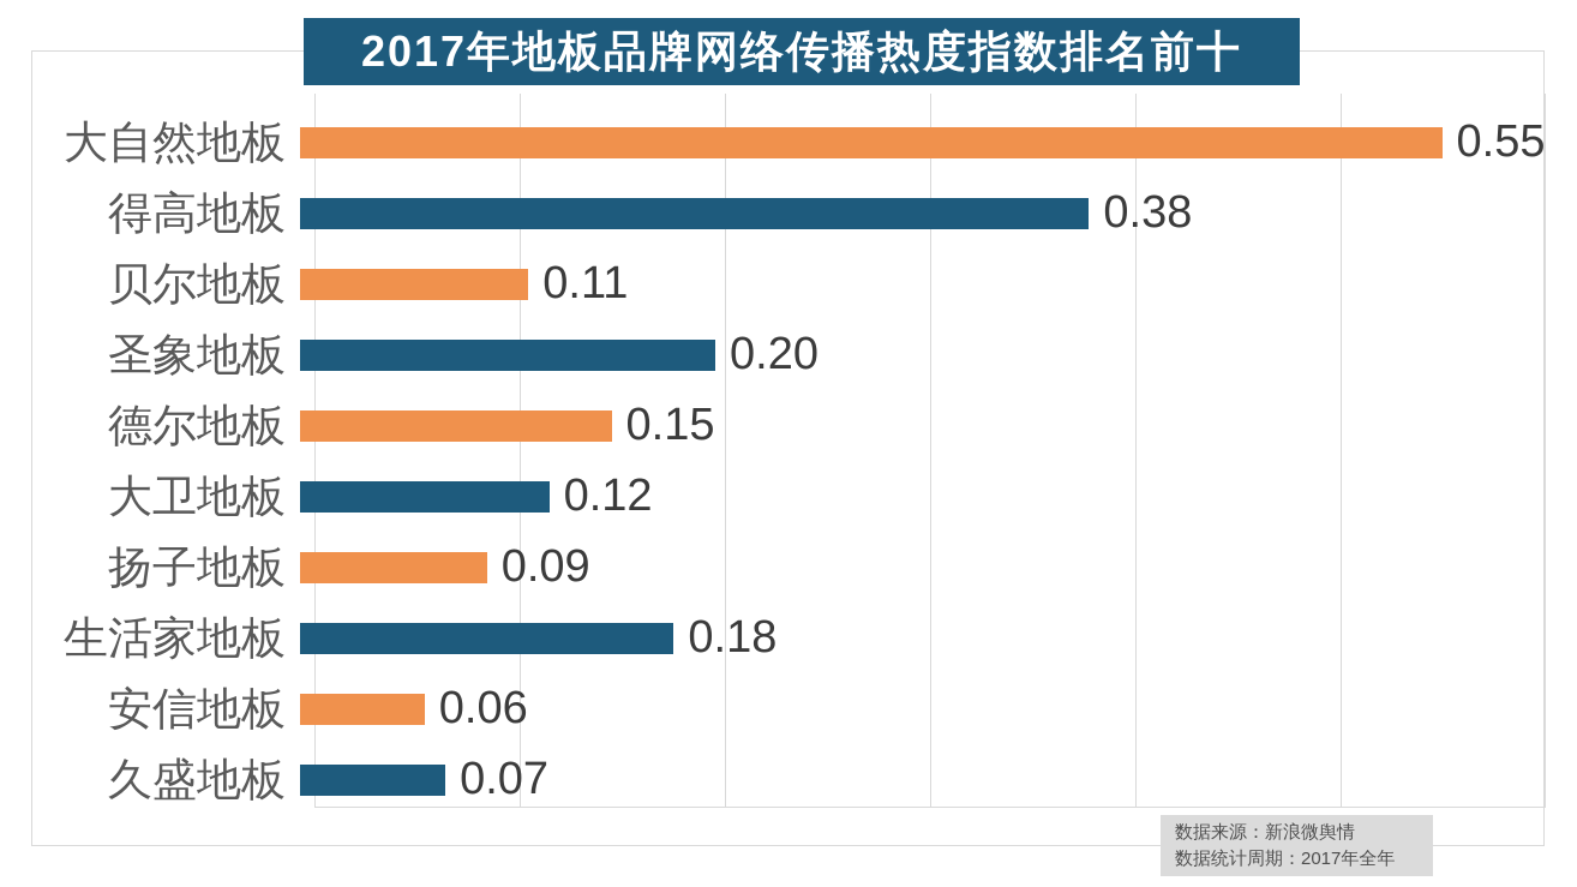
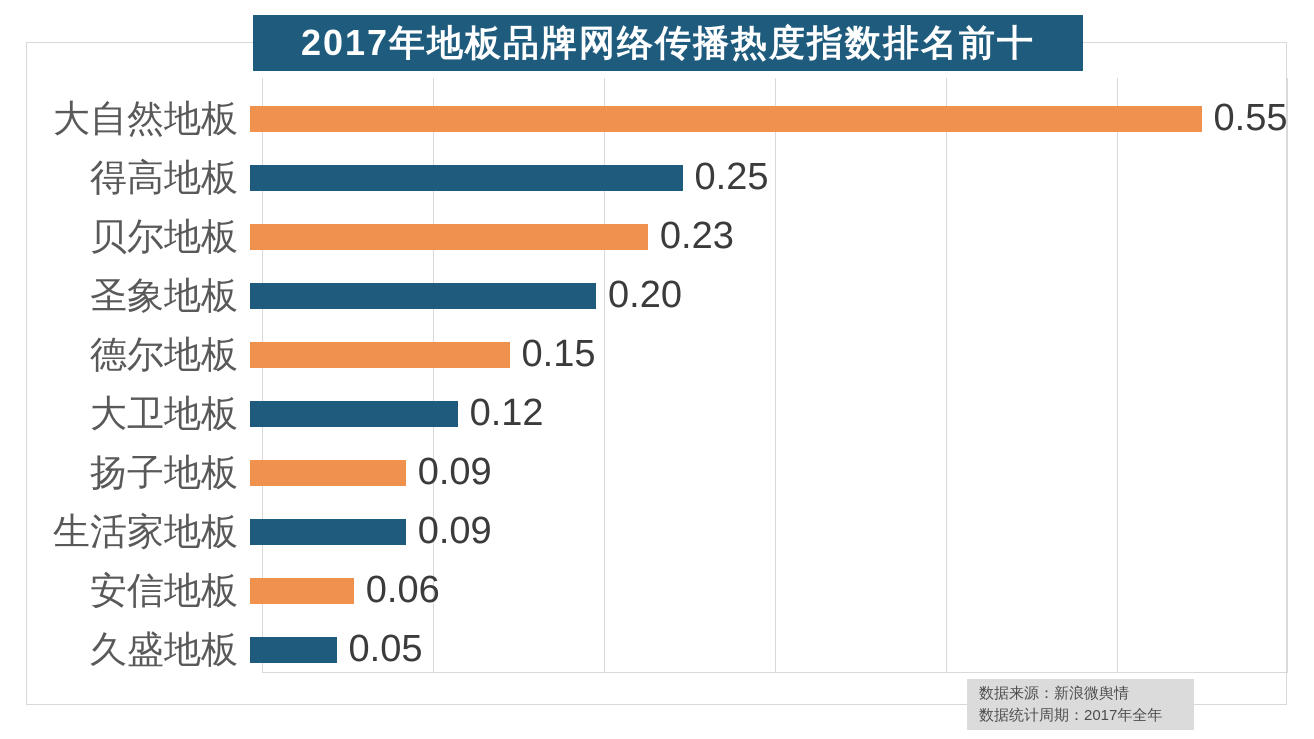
得高地板: 0.38 -> 0.25
贝尔地板: 0.11 -> 0.23
生活家地板: 0.18 -> 0.09
久盛地板: 0.07 -> 0.05
